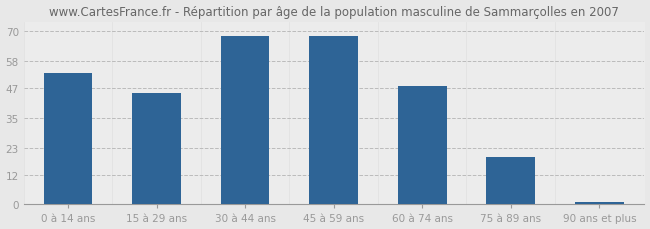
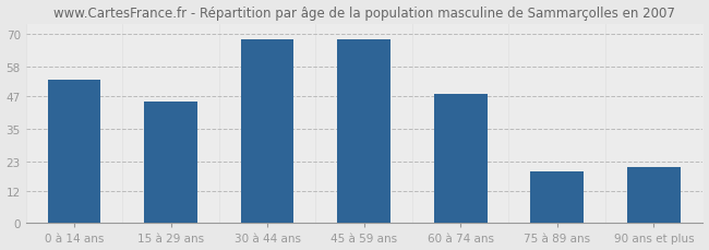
90 ans et plus: 1 -> 21
